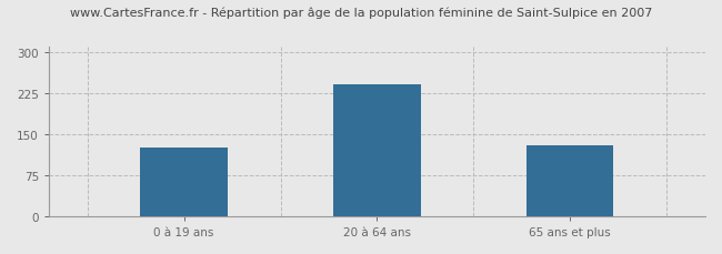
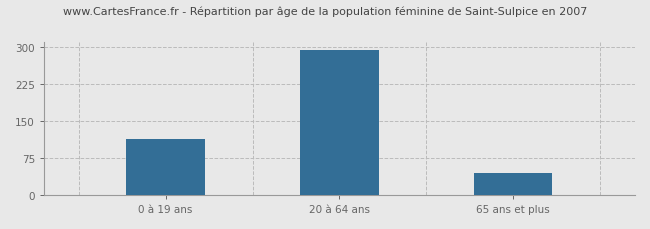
0 à 19 ans: 125 -> 113
20 à 64 ans: 240 -> 294
65 ans et plus: 130 -> 45
